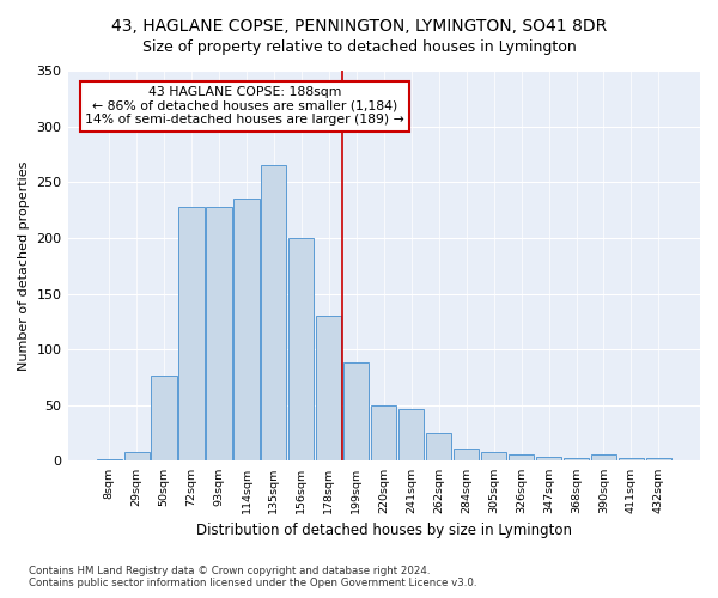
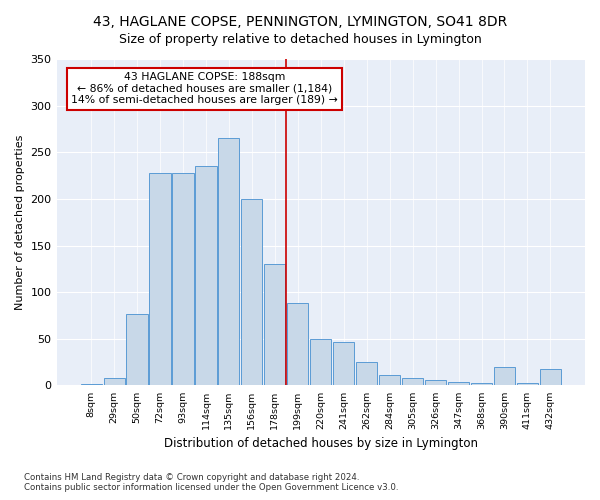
390sqm: 6 -> 20
432sqm: 3 -> 18
